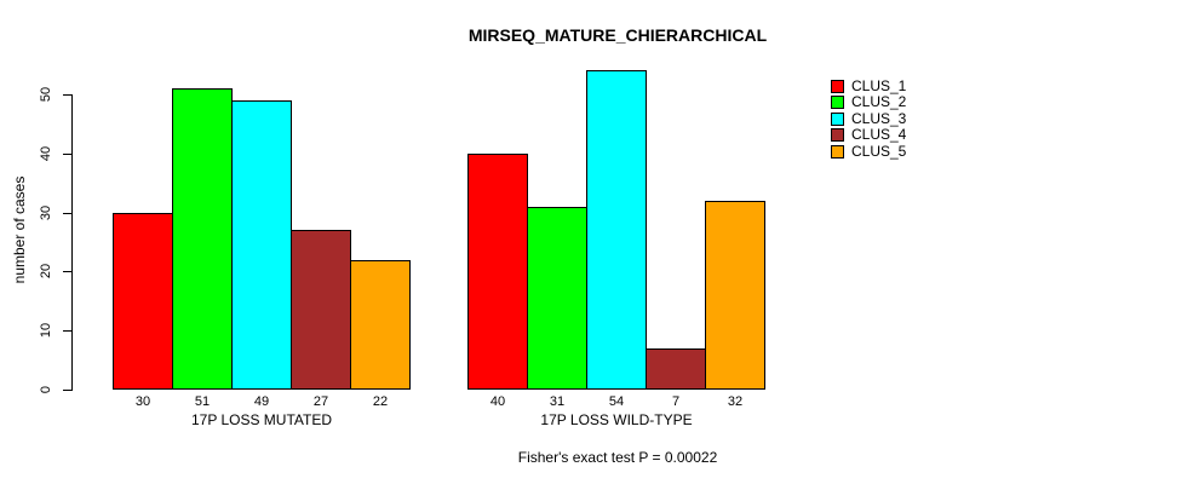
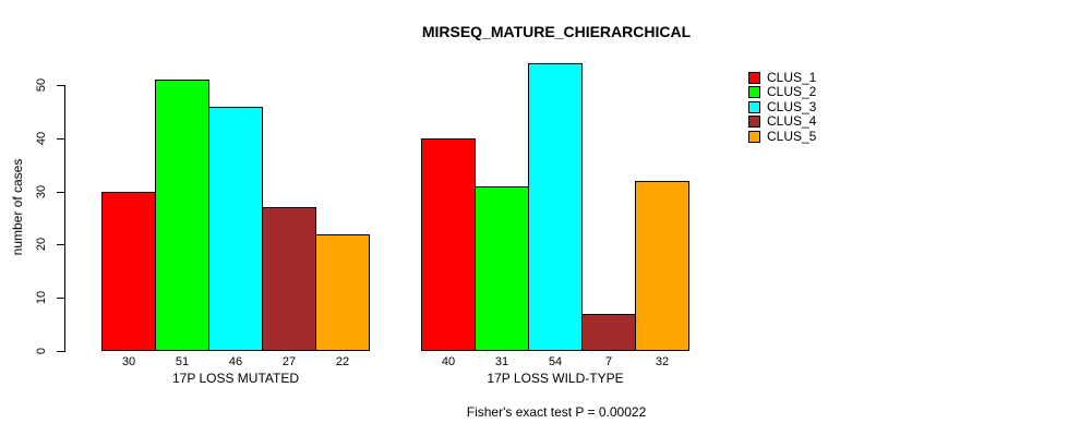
CLUS_3/17P LOSS MUTATED: 49 -> 46
